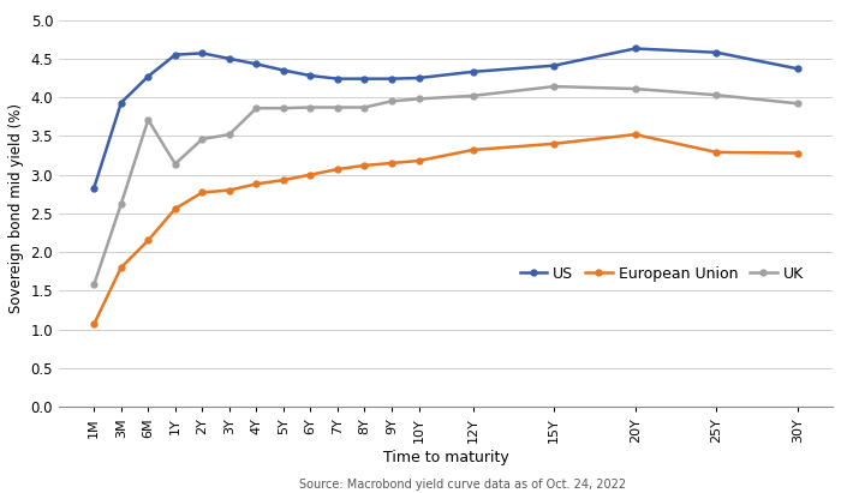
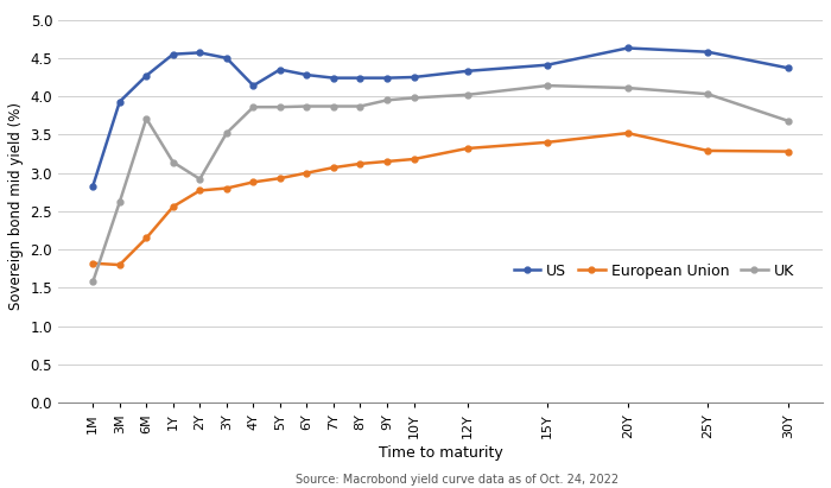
European Union/1M: 1.07 -> 1.82
UK/2Y: 3.46 -> 2.92
US/4Y: 4.43 -> 4.14
UK/30Y: 3.92 -> 3.68
